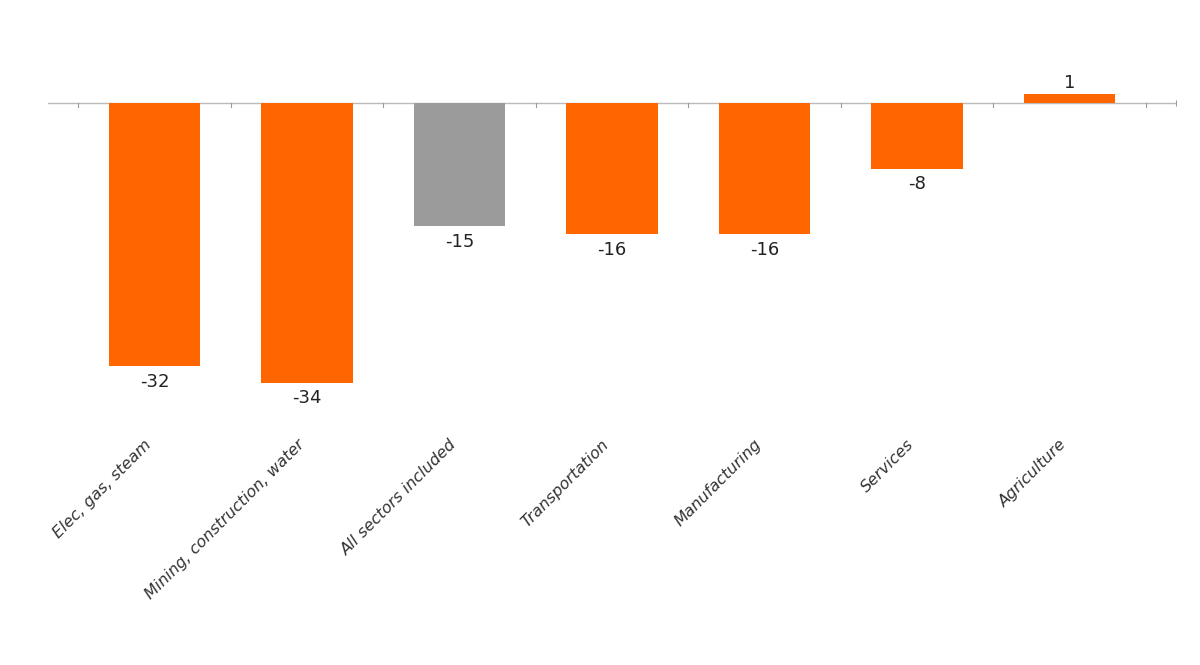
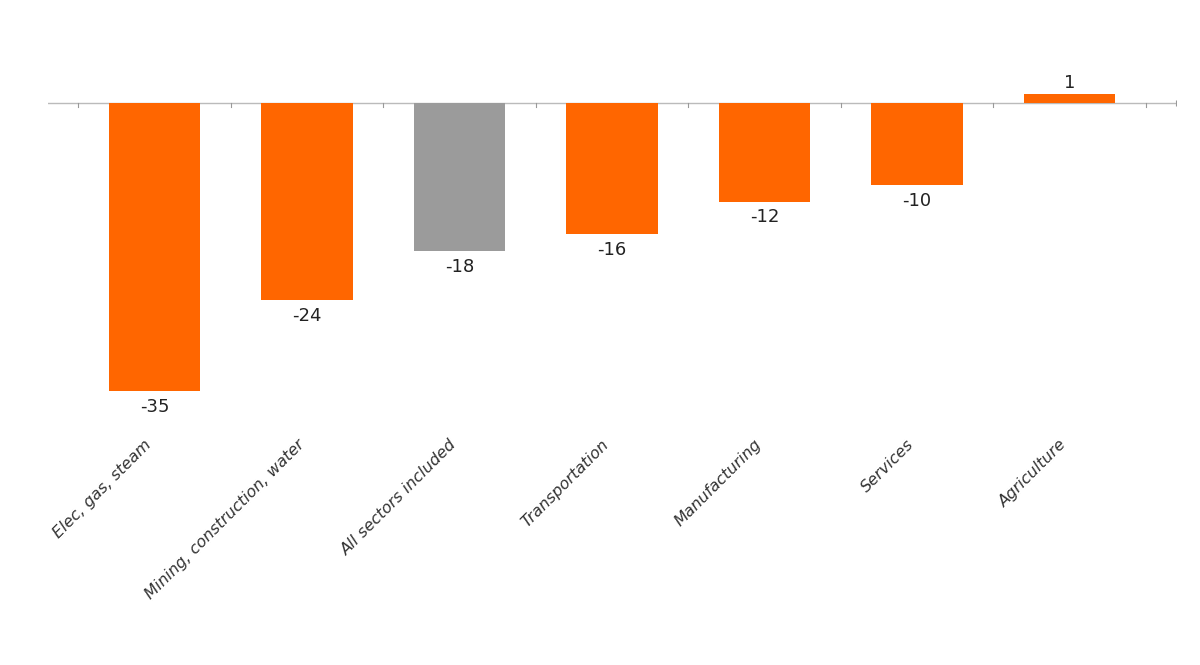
Elec, gas, steam: -32 -> -35
Mining, construction, water: -34 -> -24
All sectors included: -15 -> -18
Manufacturing: -16 -> -12
Services: -8 -> -10
